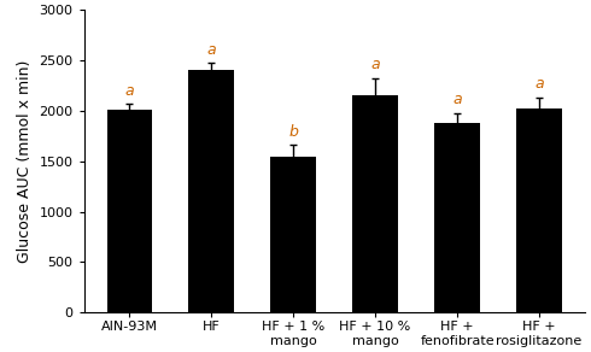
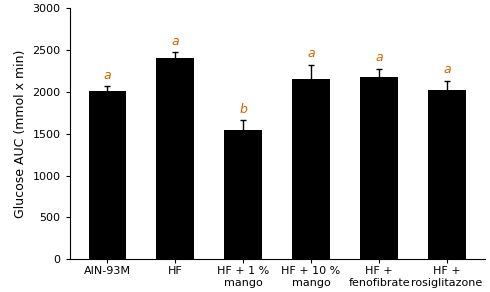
HF + fenofibrate: 1880 -> 2180
